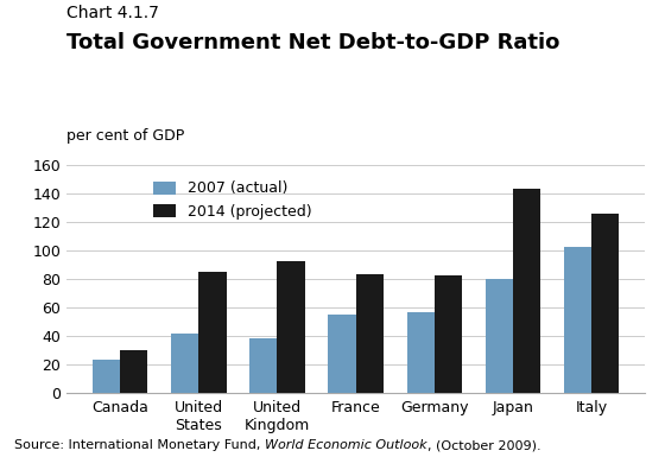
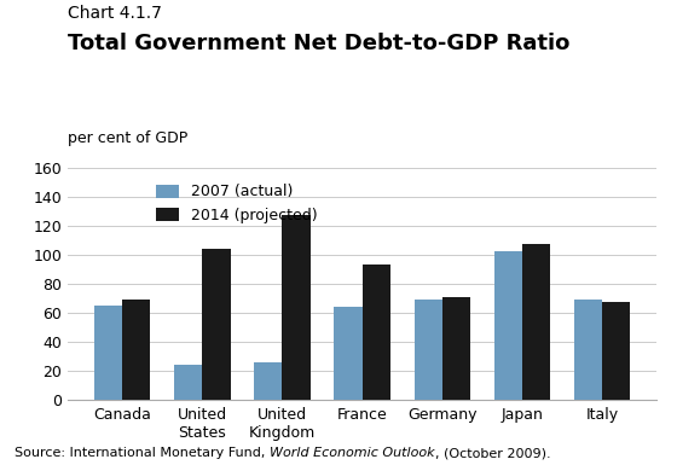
2007 (actual)/Canada: 23 -> 65
2014 (projected)/Canada: 30 -> 69
2007 (actual)/United States: 42 -> 24
2014 (projected)/United States: 85 -> 104
2007 (actual)/United Kingdom: 38 -> 26
2014 (projected)/United Kingdom: 92 -> 127
2007 (actual)/France: 55 -> 64
2014 (projected)/France: 83 -> 93
2007 (actual)/Germany: 57 -> 69
2014 (projected)/Germany: 82 -> 71
2007 (actual)/Japan: 80 -> 102
2014 (projected)/Japan: 143 -> 107
2007 (actual)/Italy: 102 -> 69
2014 (projected)/Italy: 126 -> 67
